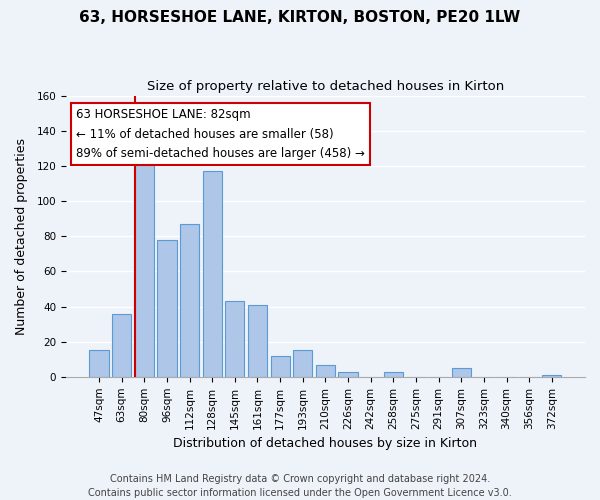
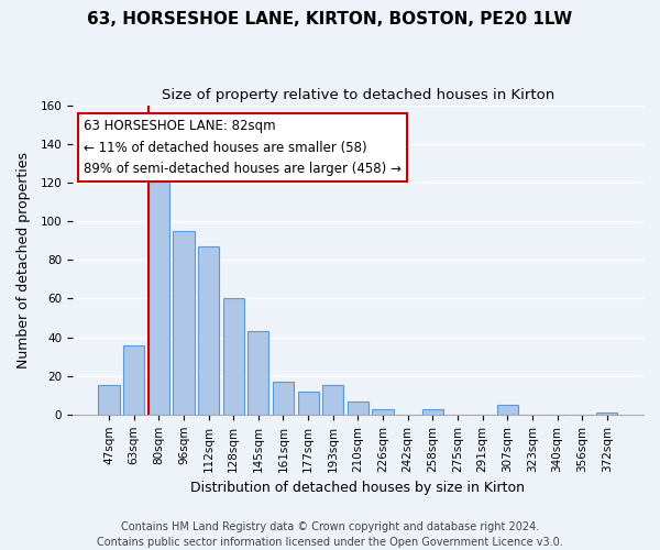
96sqm: 78 -> 95
128sqm: 117 -> 60
161sqm: 41 -> 17
